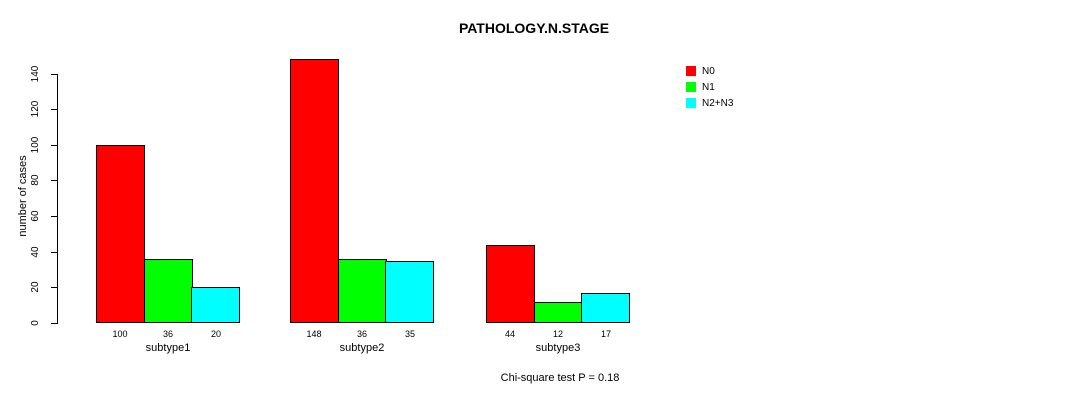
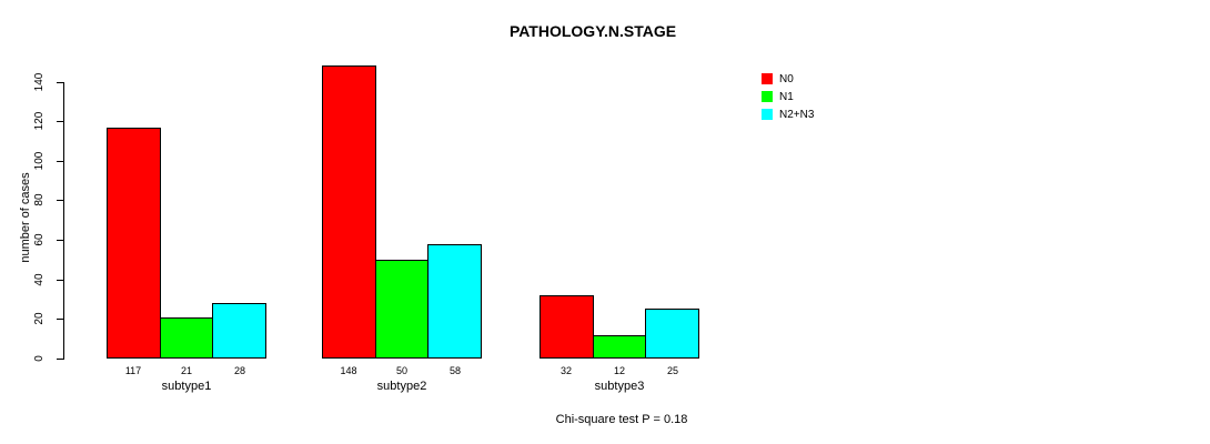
N0/subtype1: 100 -> 117
N1/subtype1: 36 -> 21
N2+N3/subtype1: 20 -> 28
N1/subtype2: 36 -> 50
N2+N3/subtype2: 35 -> 58
N0/subtype3: 44 -> 32
N2+N3/subtype3: 17 -> 25
